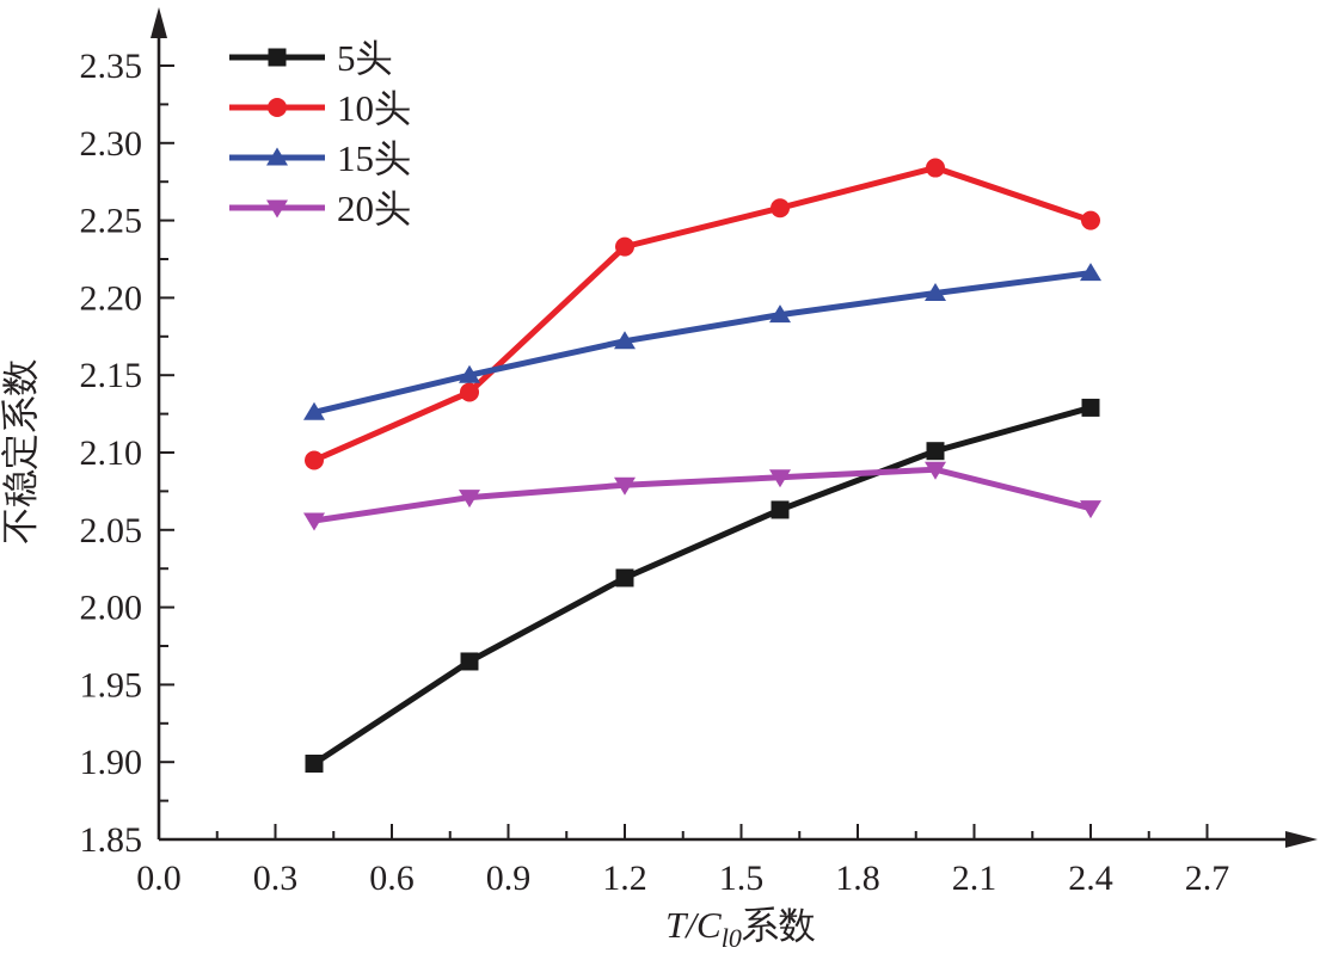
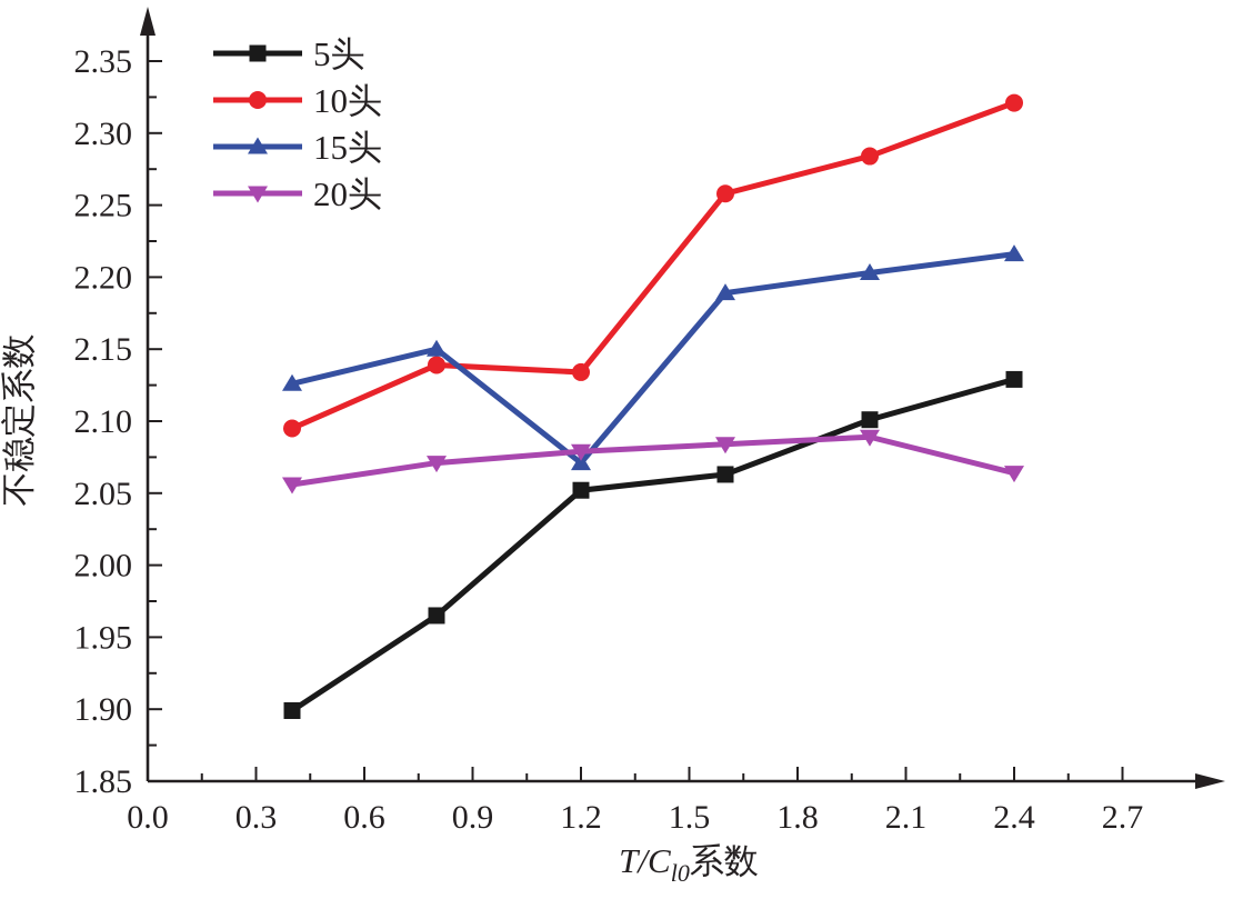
5头/1.2: 2.019 -> 2.052
10头/1.2: 2.233 -> 2.134
15头/1.2: 2.172 -> 2.071
10头/2.4: 2.250 -> 2.321
